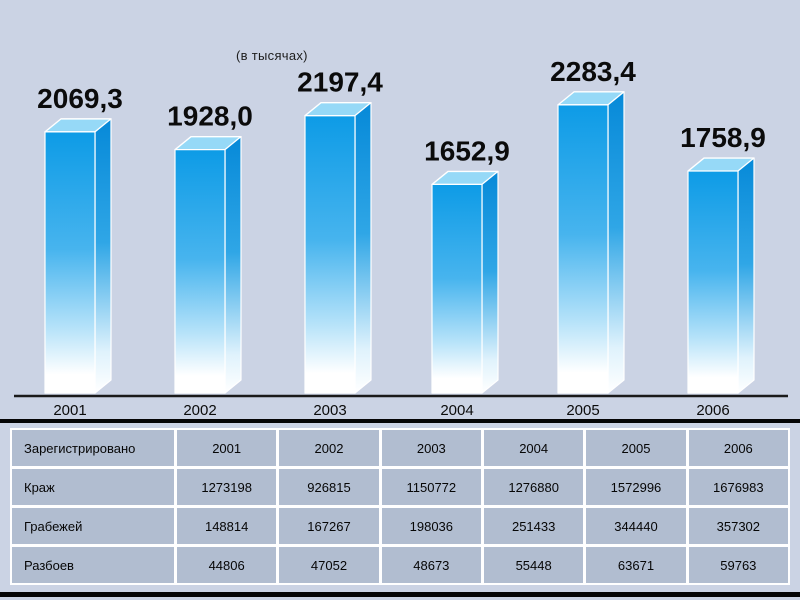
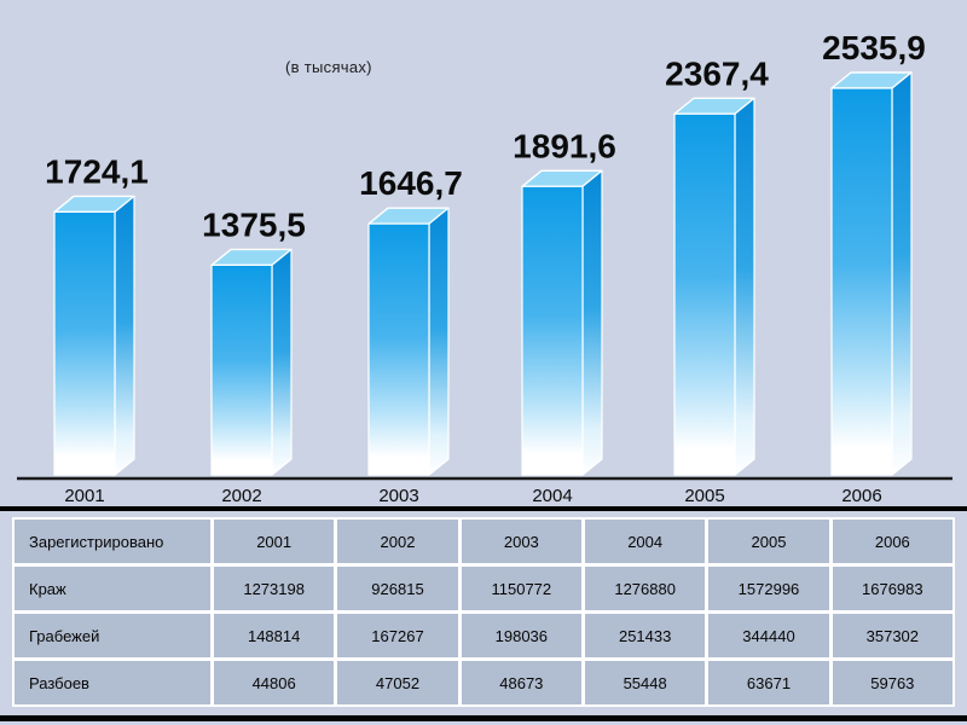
2001: 2069,3 -> 1724,1
2002: 1928,0 -> 1375,5
2003: 2197,4 -> 1646,7
2004: 1652,9 -> 1891,6
2005: 2283,4 -> 2367,4
2006: 1758,9 -> 2535,9
